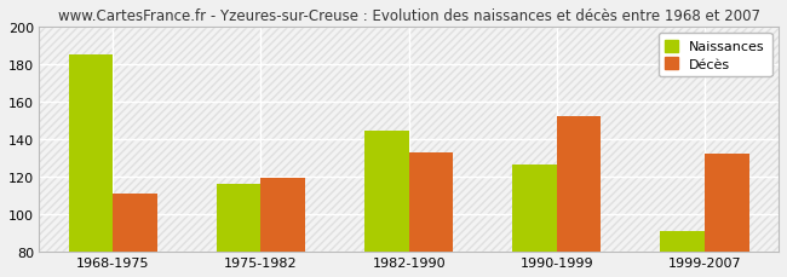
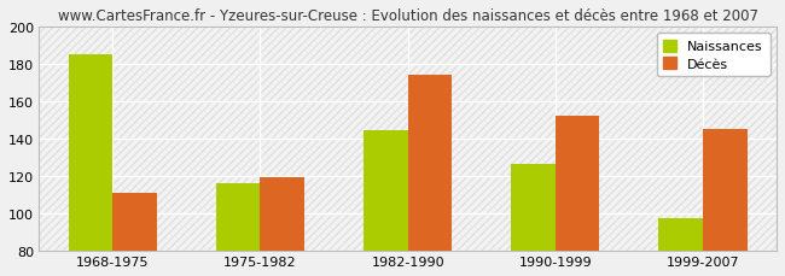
Décès/1982-1990: 133 -> 174
Naissances/1999-2007: 91 -> 97
Décès/1999-2007: 132 -> 145
